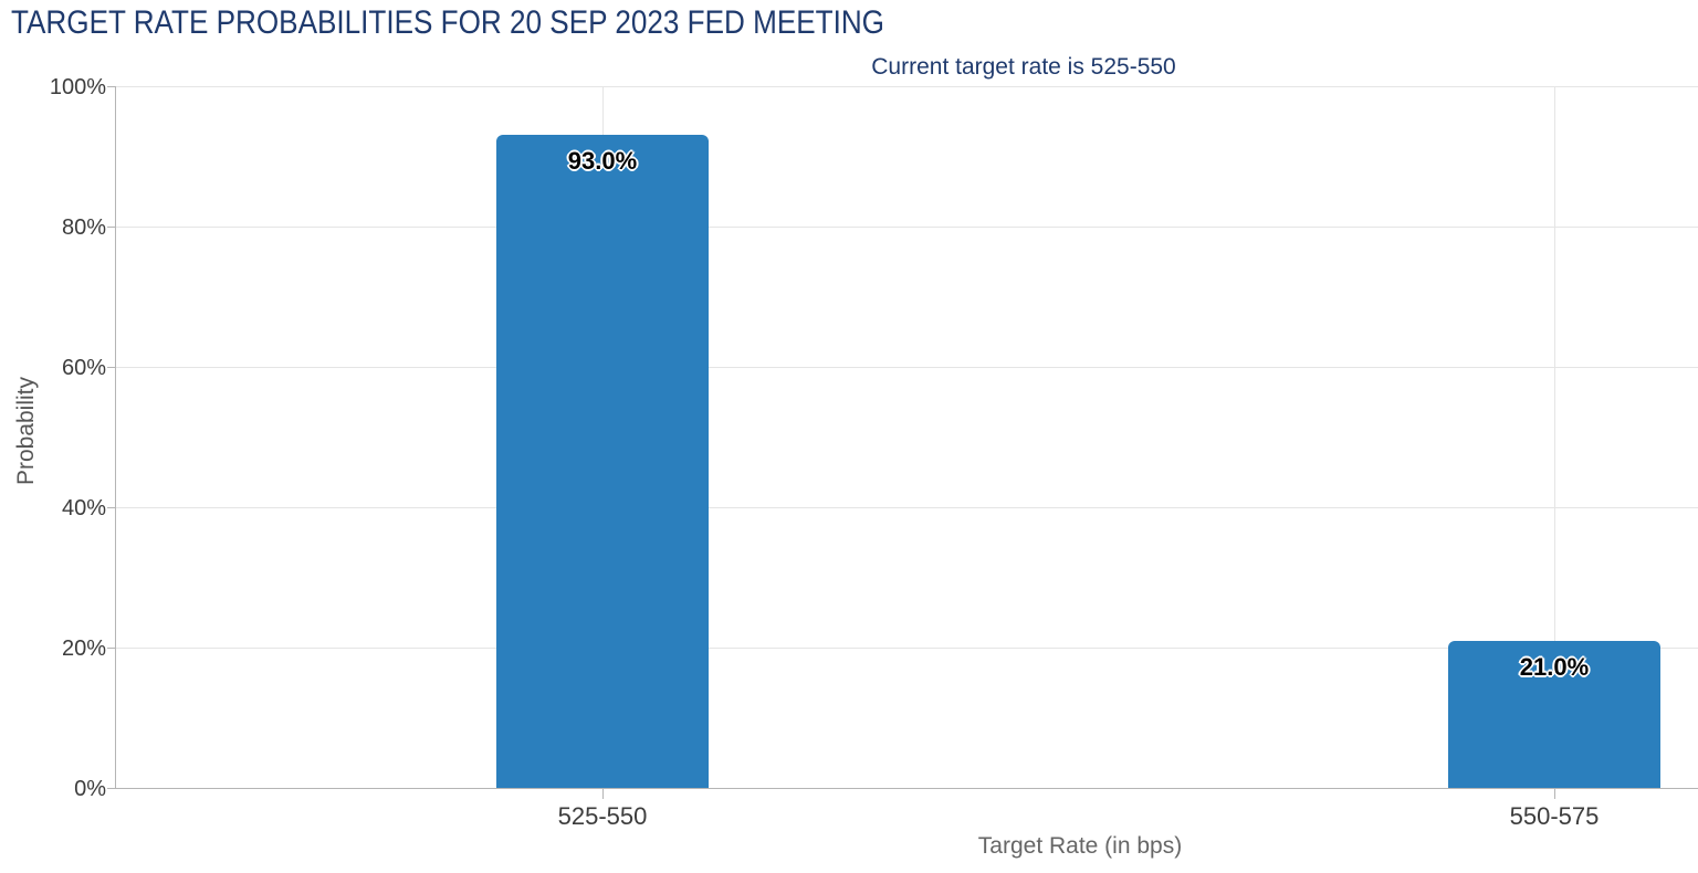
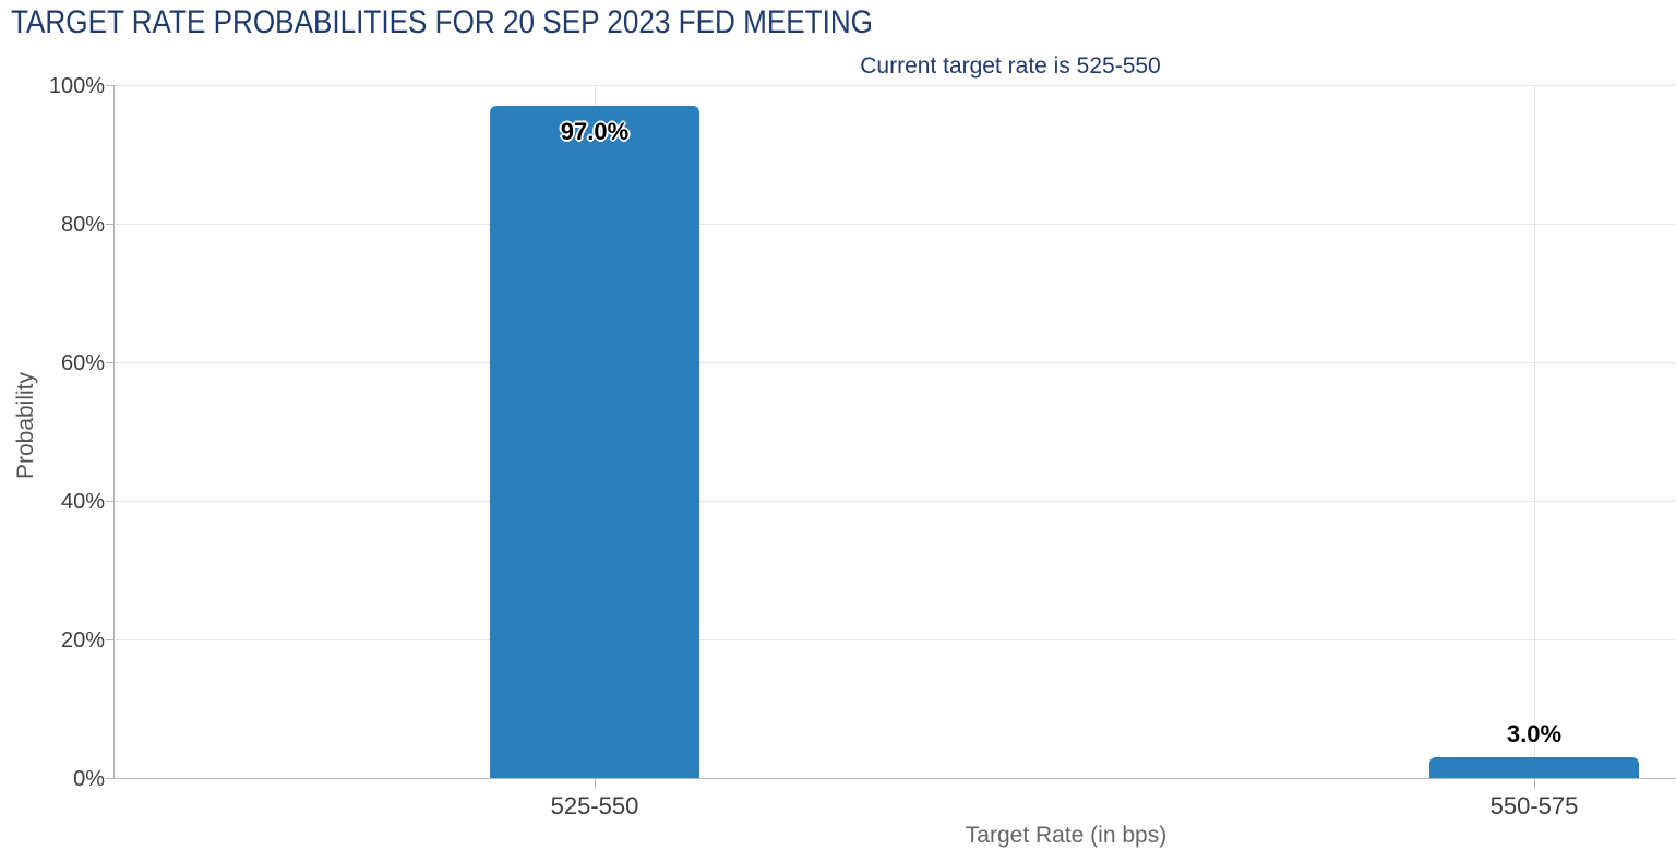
525-550: 93.0% -> 97.0%
550-575: 21.0% -> 3.0%
